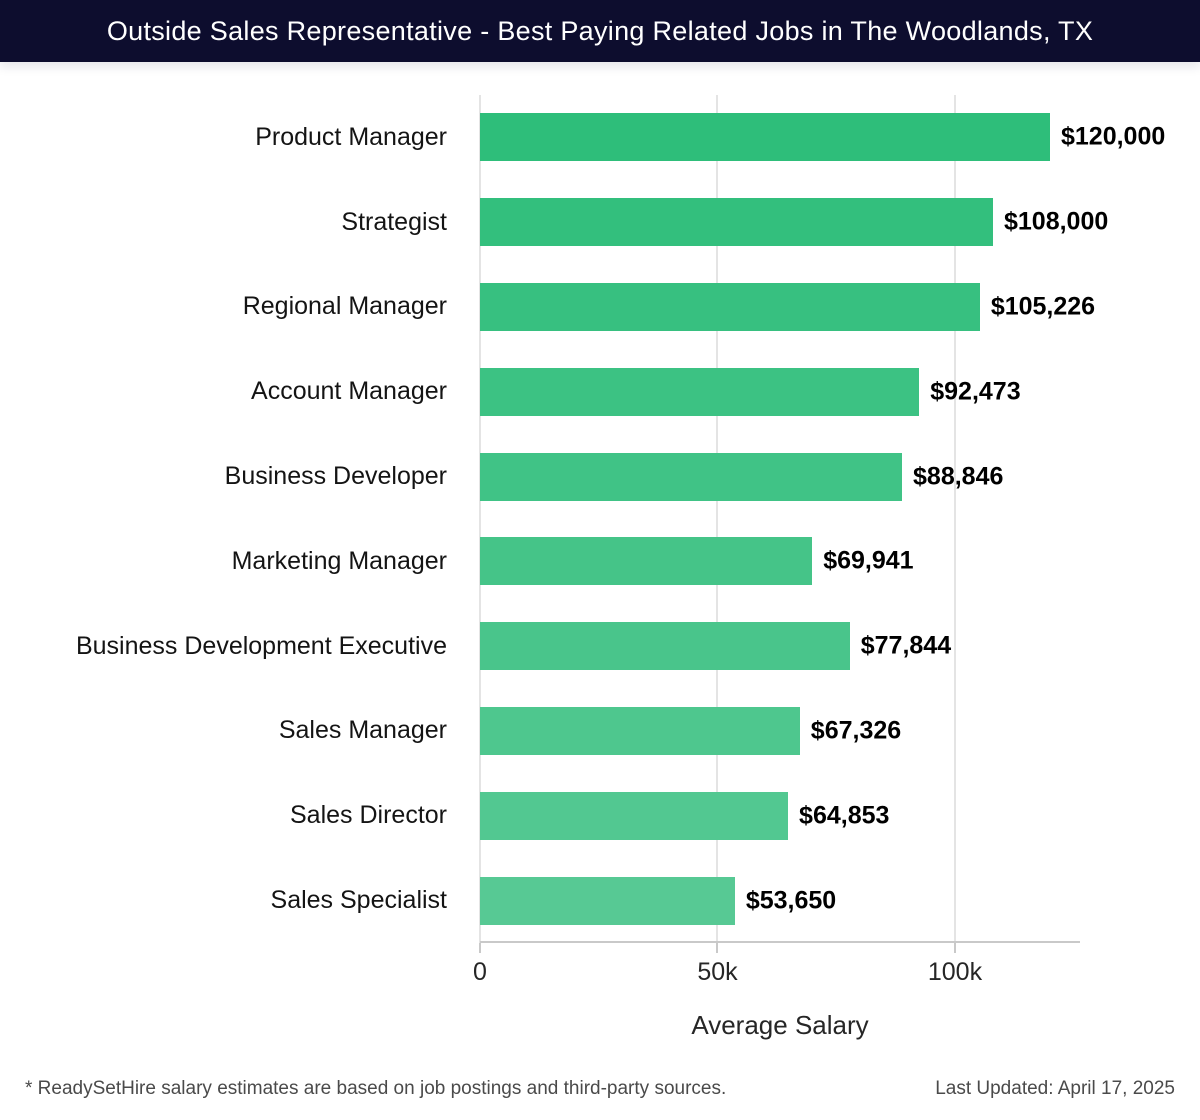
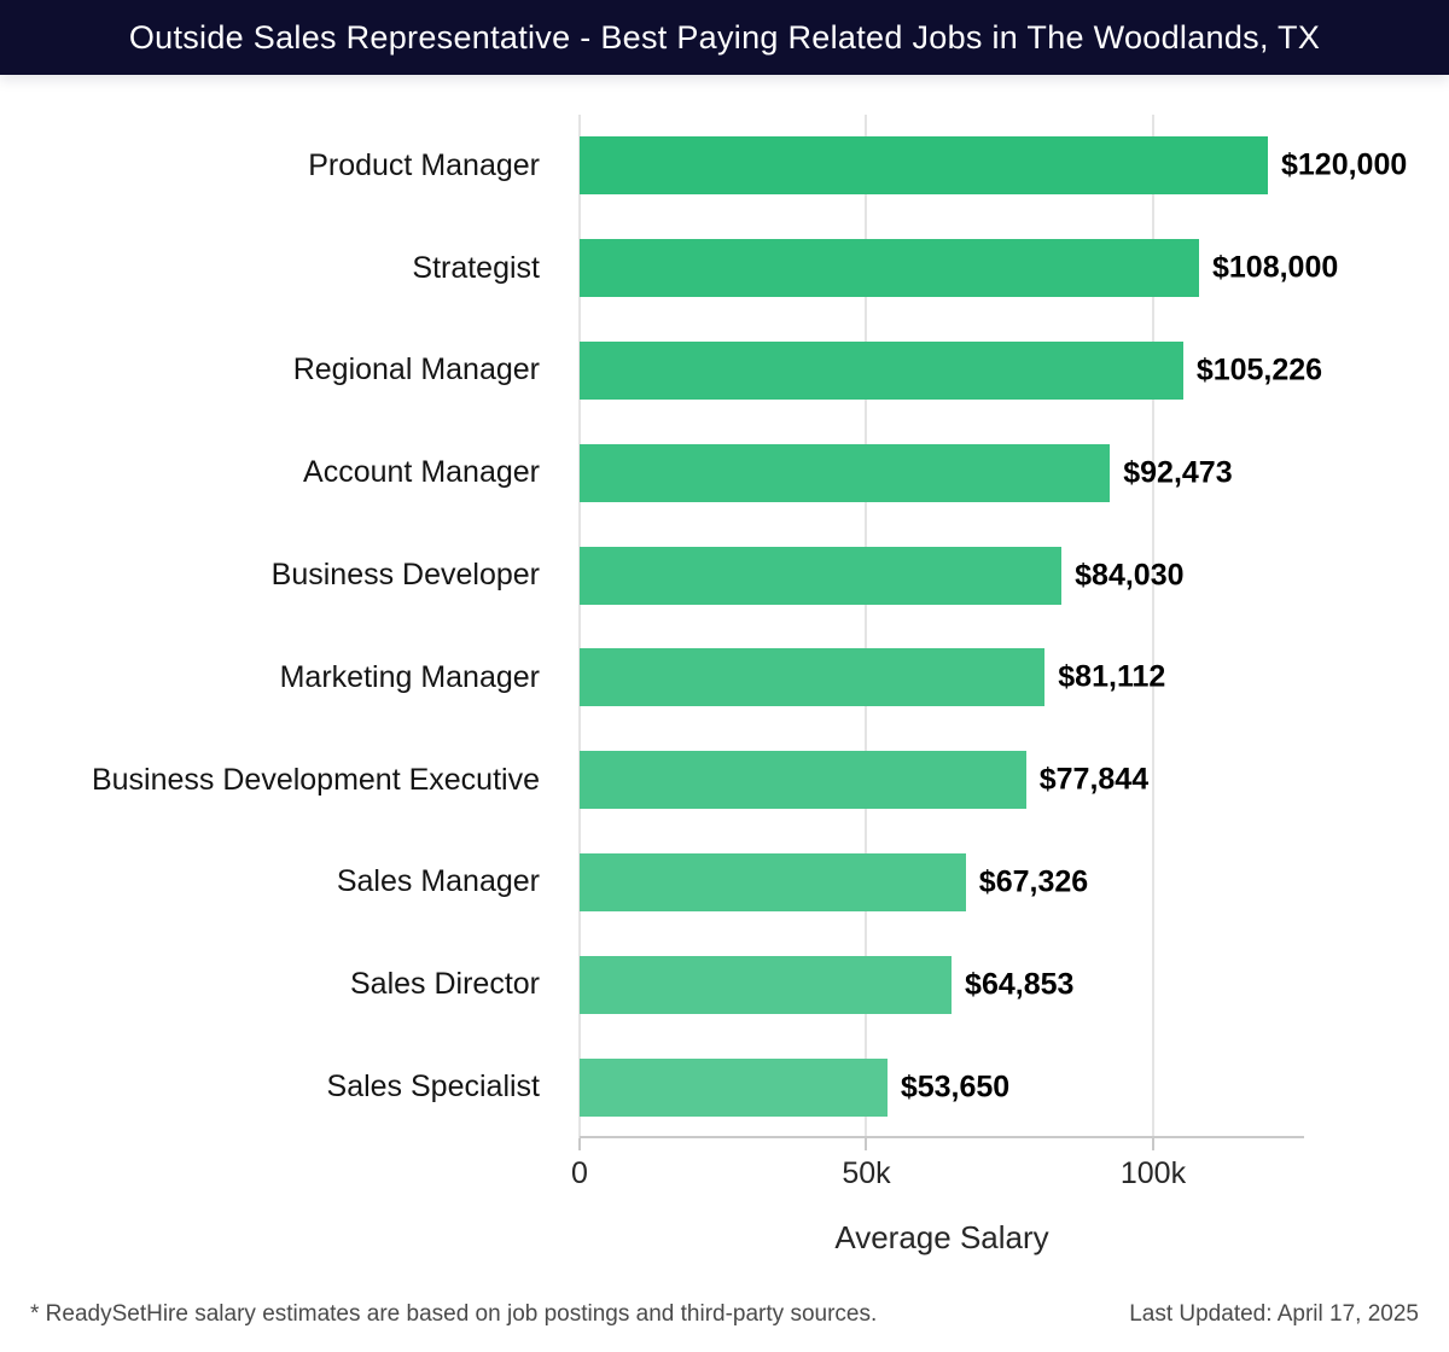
Business Developer: $88,846 -> $84,030
Marketing Manager: $69,941 -> $81,112
